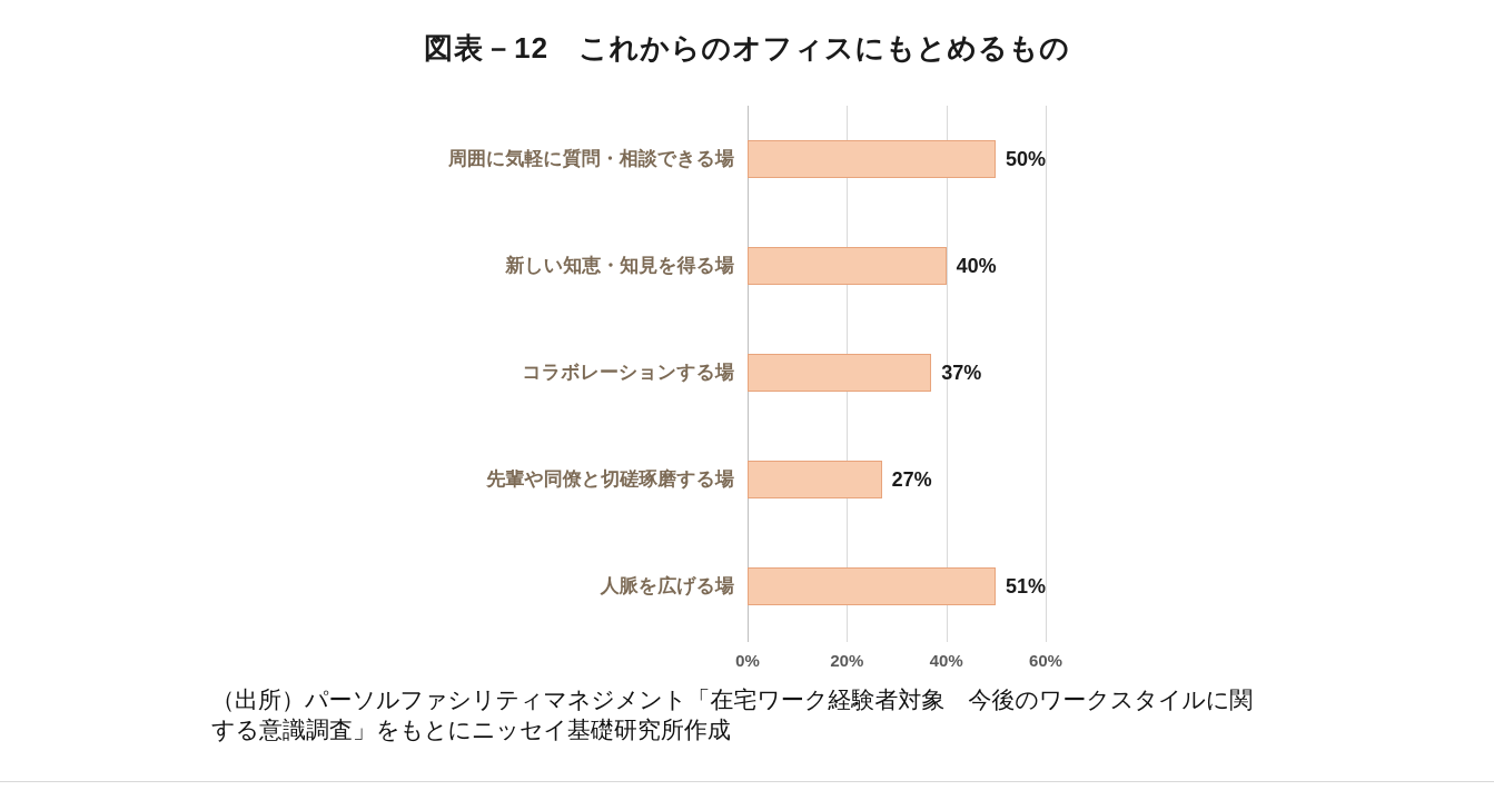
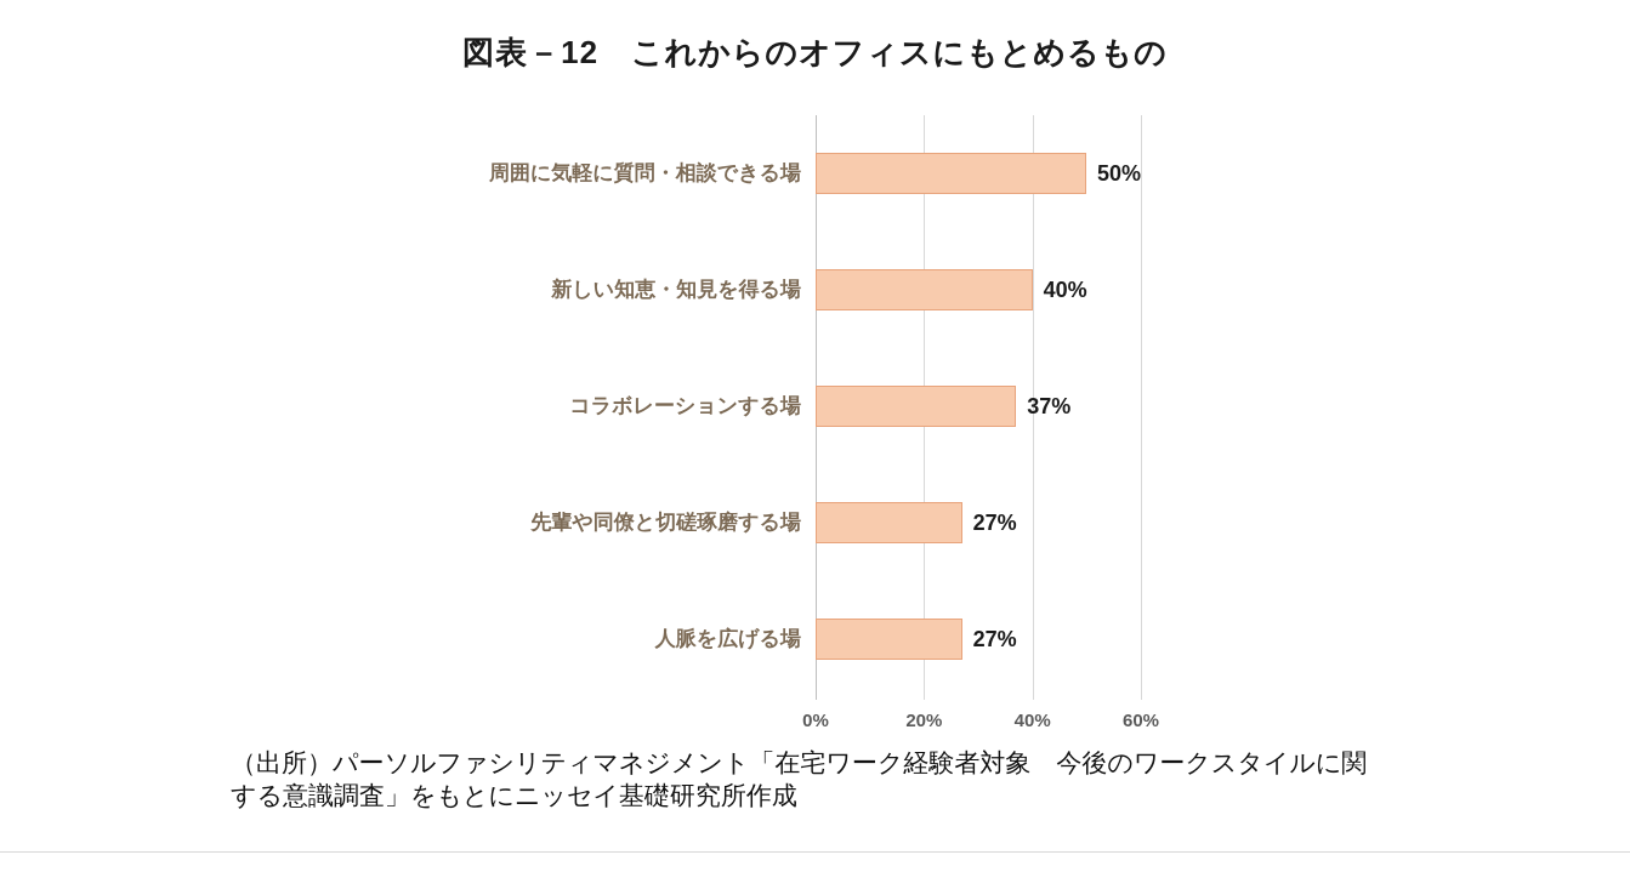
人脈を広げる場: 51% -> 27%
